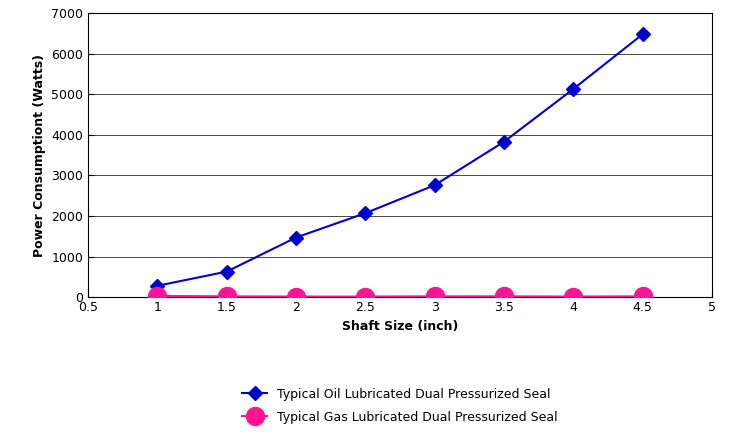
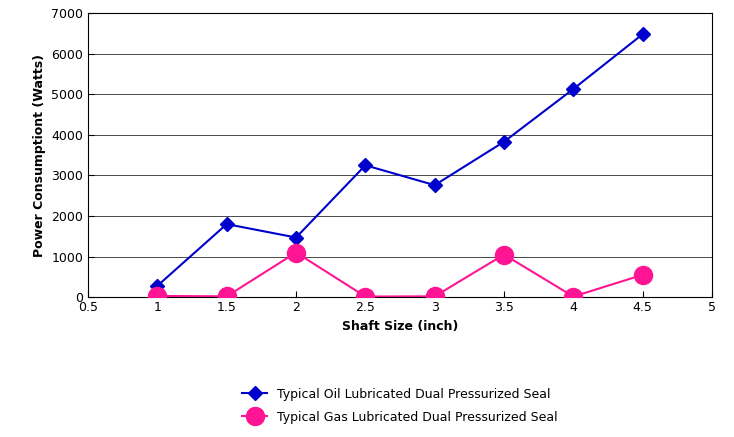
Typical Oil Lubricated Dual Pressurized Seal/1.5: 630 -> 1800
Typical Gas Lubricated Dual Pressurized Seal/2: 20 -> 1100
Typical Oil Lubricated Dual Pressurized Seal/2.5: 2070 -> 3250
Typical Gas Lubricated Dual Pressurized Seal/3.5: 20 -> 1050
Typical Gas Lubricated Dual Pressurized Seal/4.5: 20 -> 550
